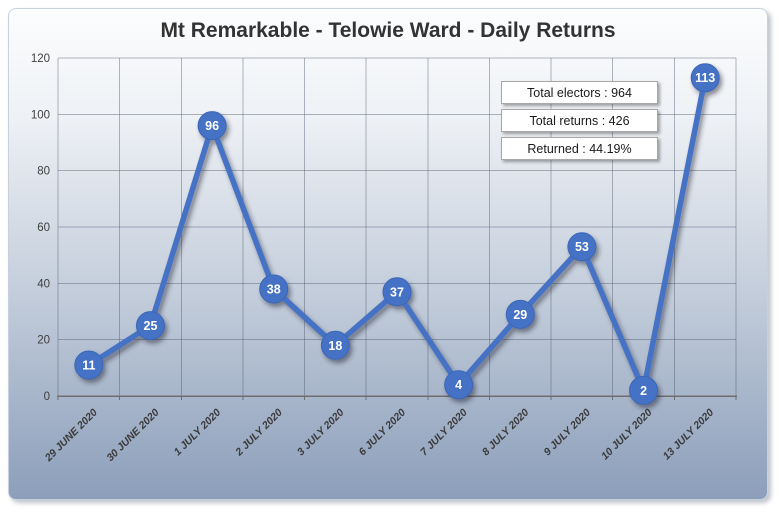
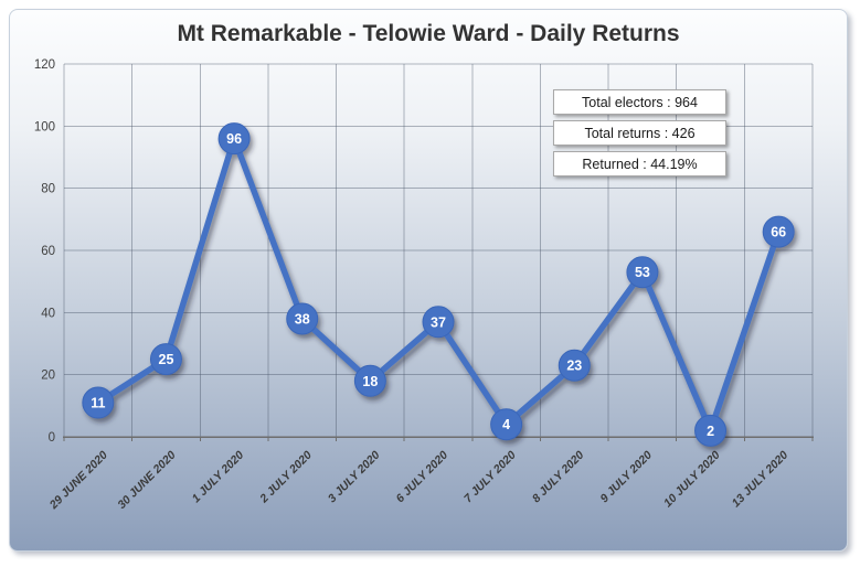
8 JULY 2020: 29 -> 23
13 JULY 2020: 113 -> 66
